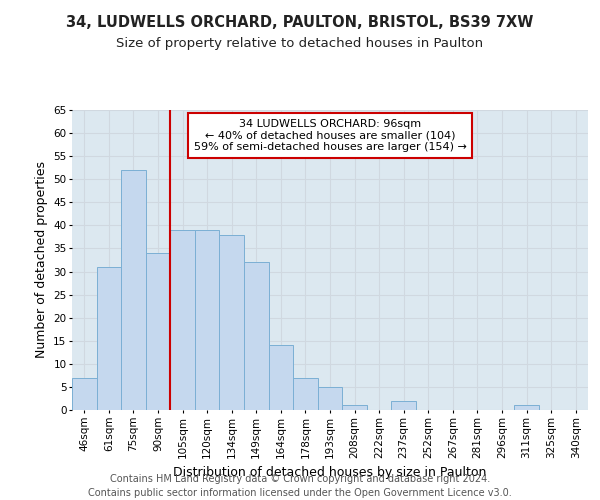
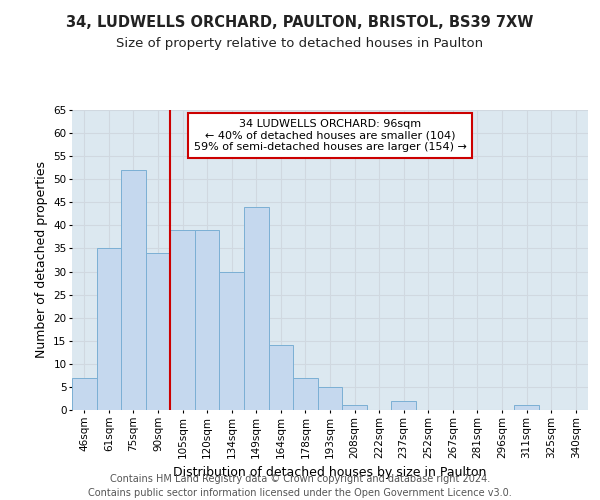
61sqm: 31 -> 35
134sqm: 38 -> 30
149sqm: 32 -> 44
